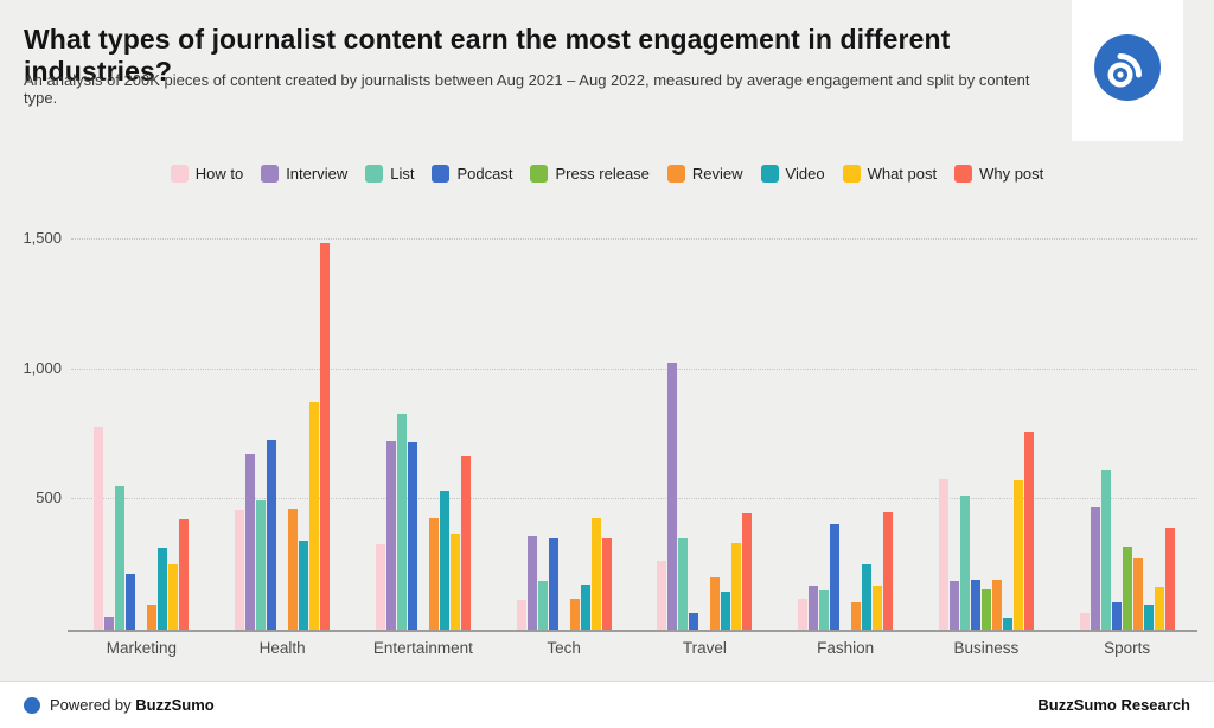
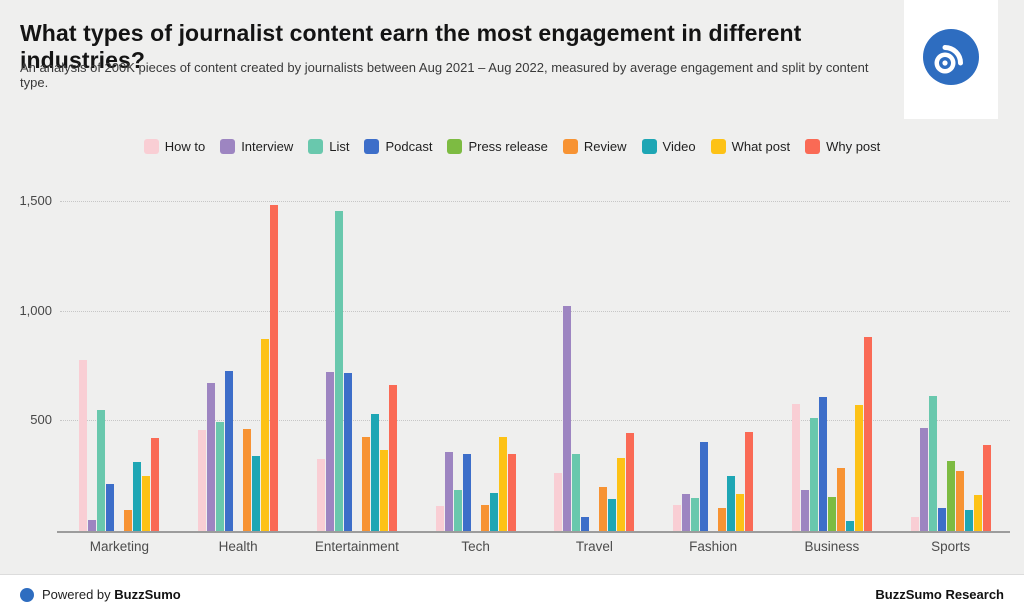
List/Entertainment: 830 -> 1460
Podcast/Business: 190 -> 610
Review/Business: 190 -> 280
Why post/Business: 760 -> 880
